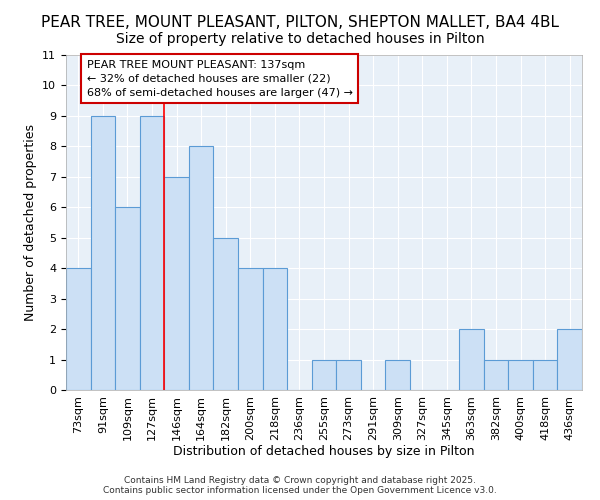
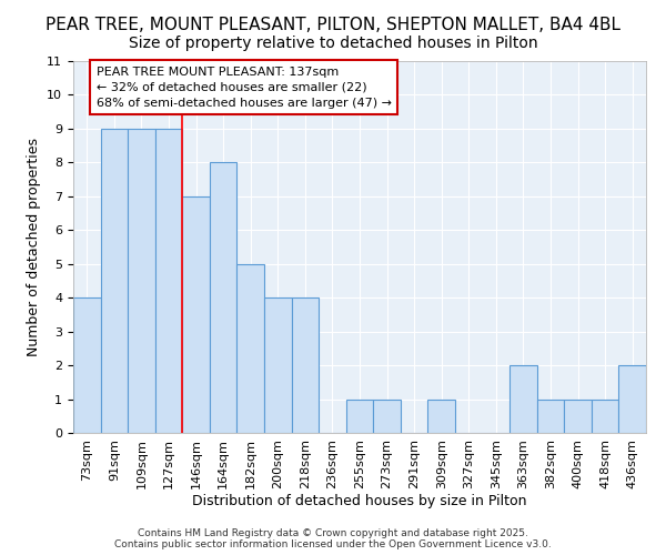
109sqm: 6 -> 9
